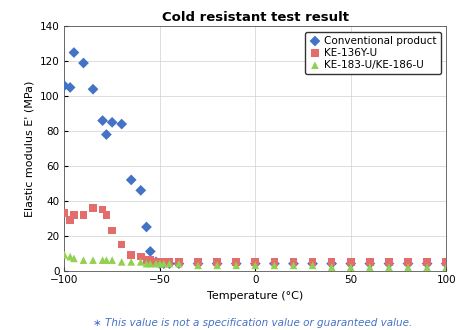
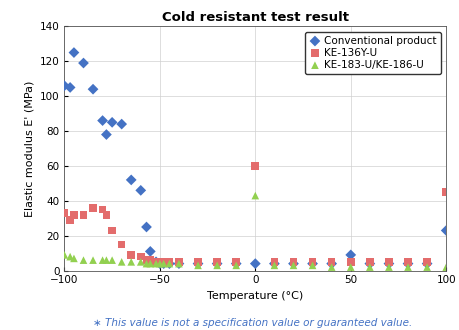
KE-136Y-U/0: 5 -> 60
KE-183-U/KE-186-U/0: 3 -> 43
Conventional product/50: 4 -> 9
Conventional product/100: 4 -> 23
KE-136Y-U/100: 5 -> 45
